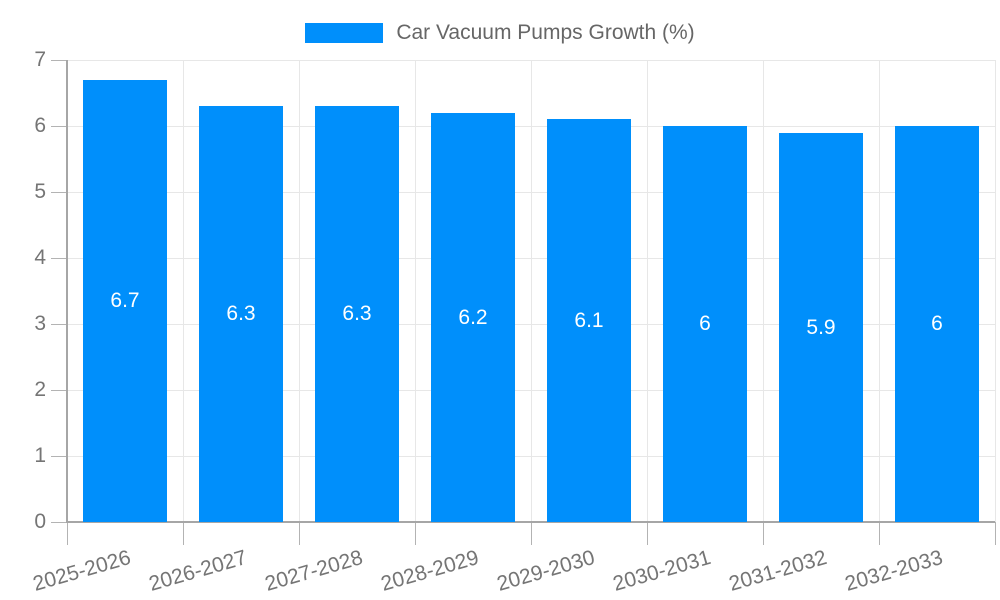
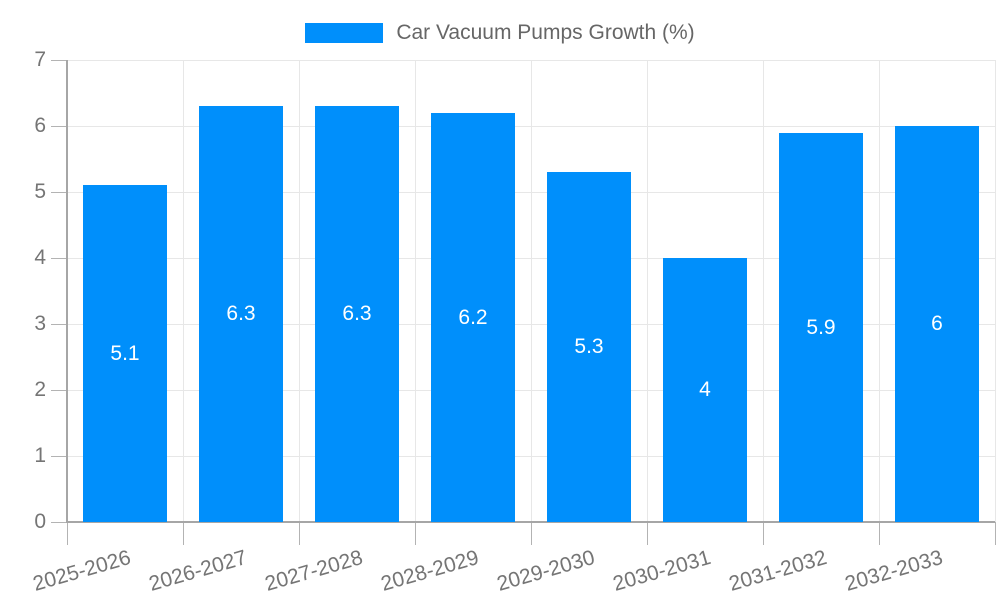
2025-2026: 6.7 -> 5.1
2029-2030: 6.1 -> 5.3
2030-2031: 6 -> 4
